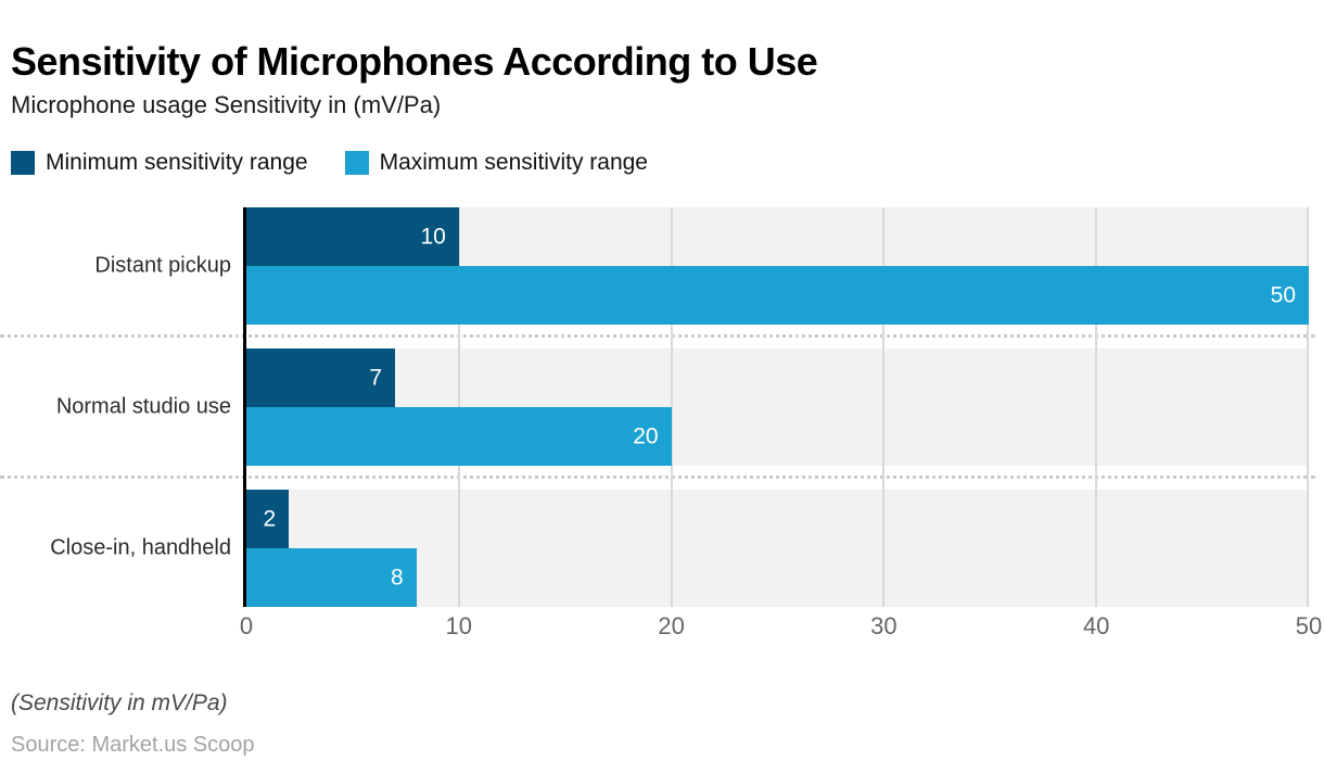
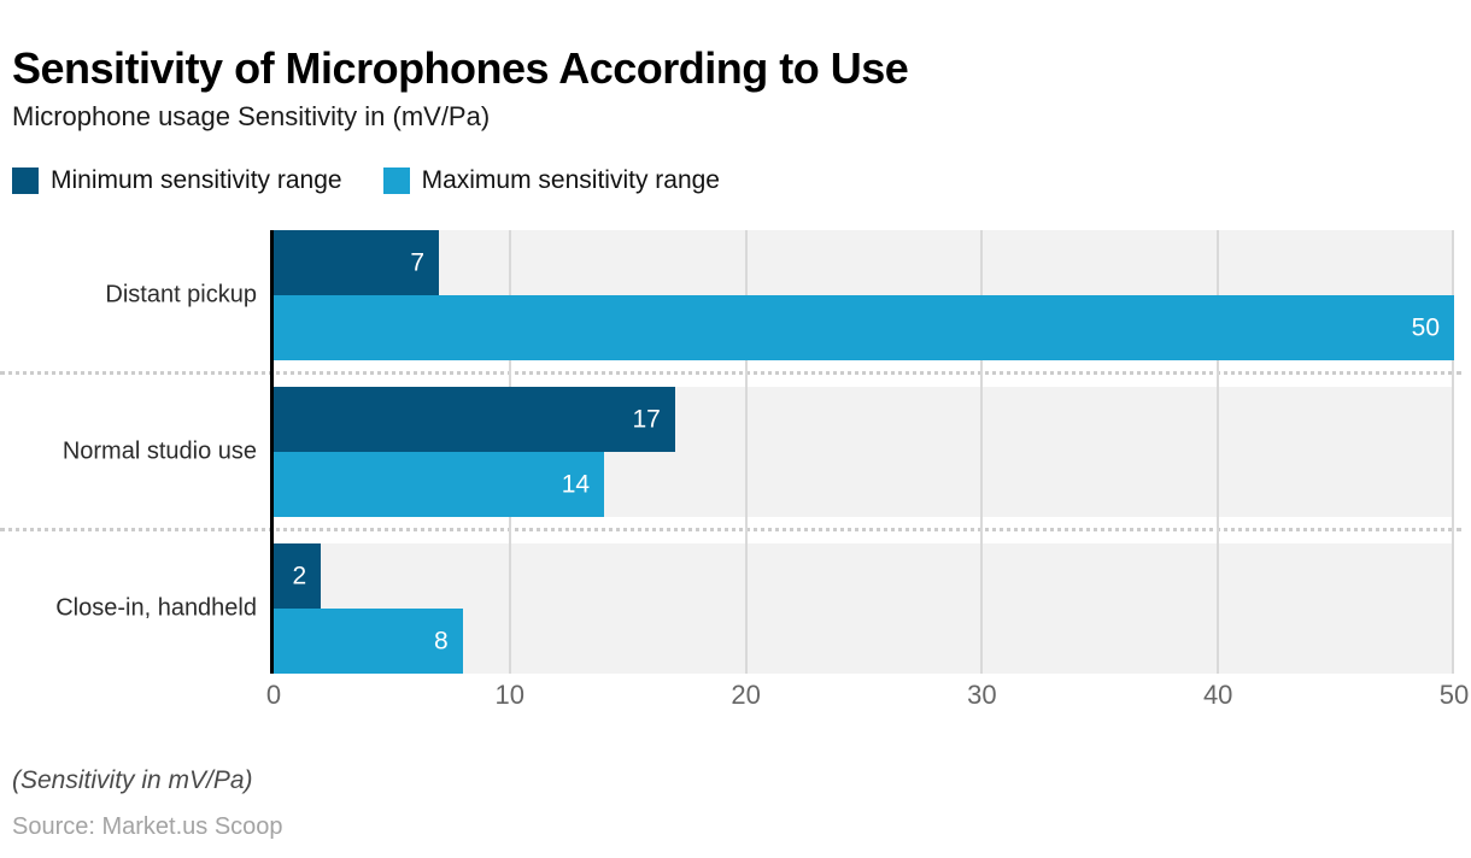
Minimum sensitivity range/Distant pickup: 10 -> 7
Minimum sensitivity range/Normal studio use: 7 -> 17
Maximum sensitivity range/Normal studio use: 20 -> 14
